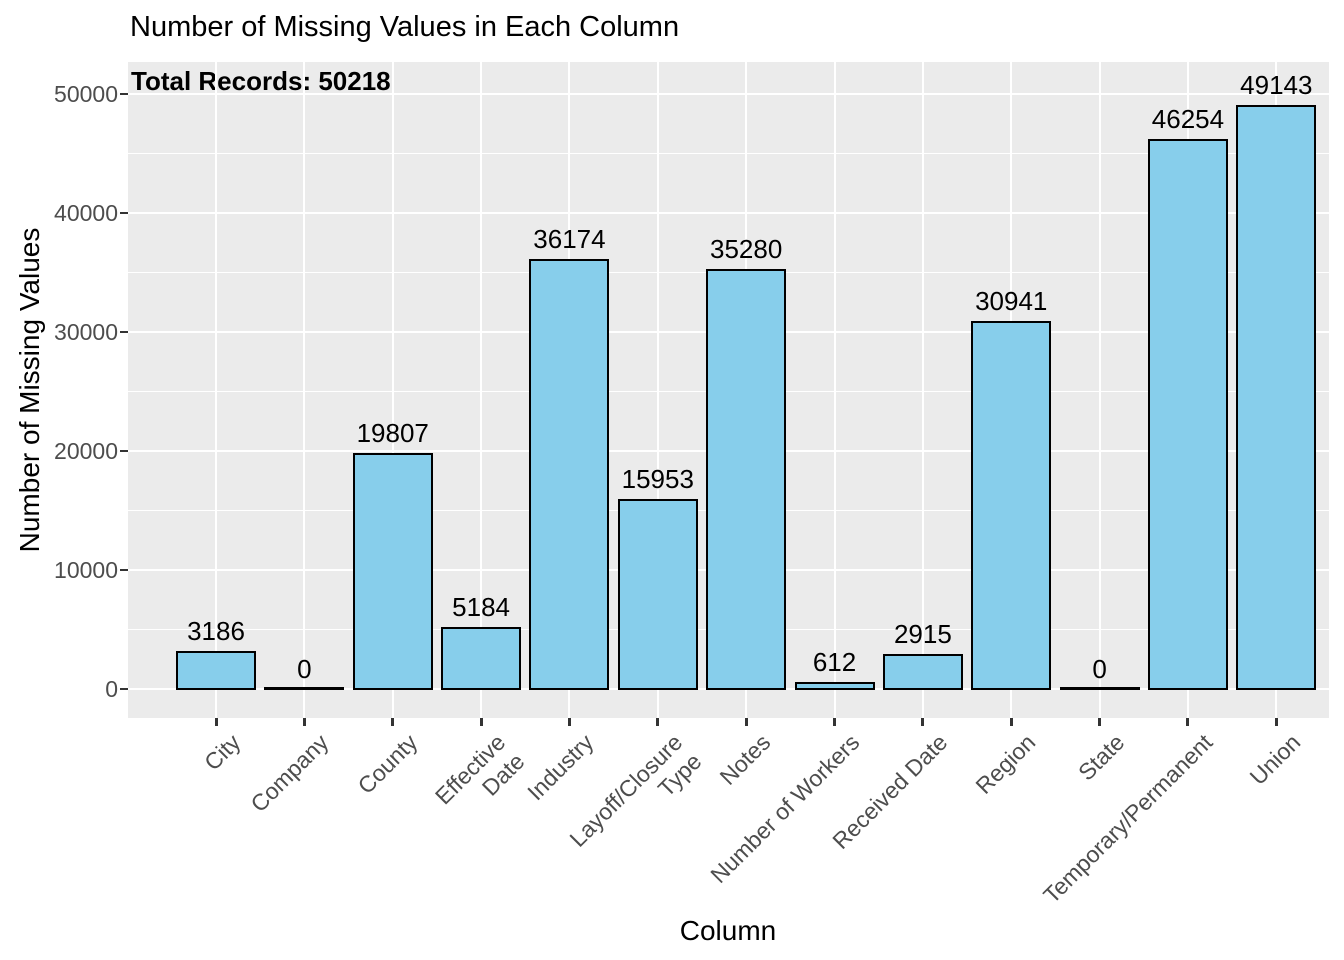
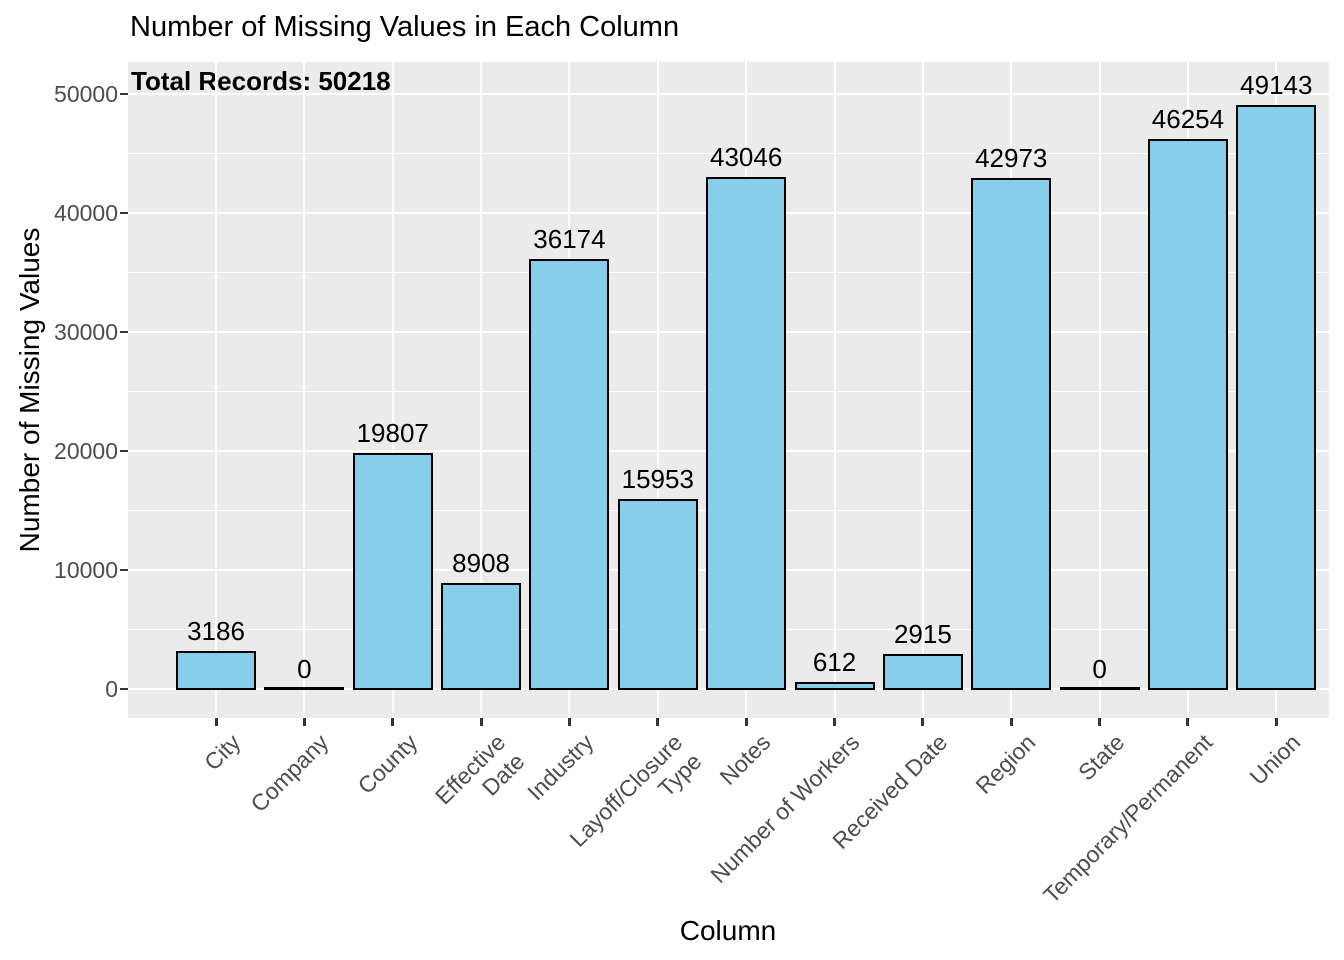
Effective Date: 5184 -> 8908
Notes: 35280 -> 43046
Region: 30941 -> 42973
